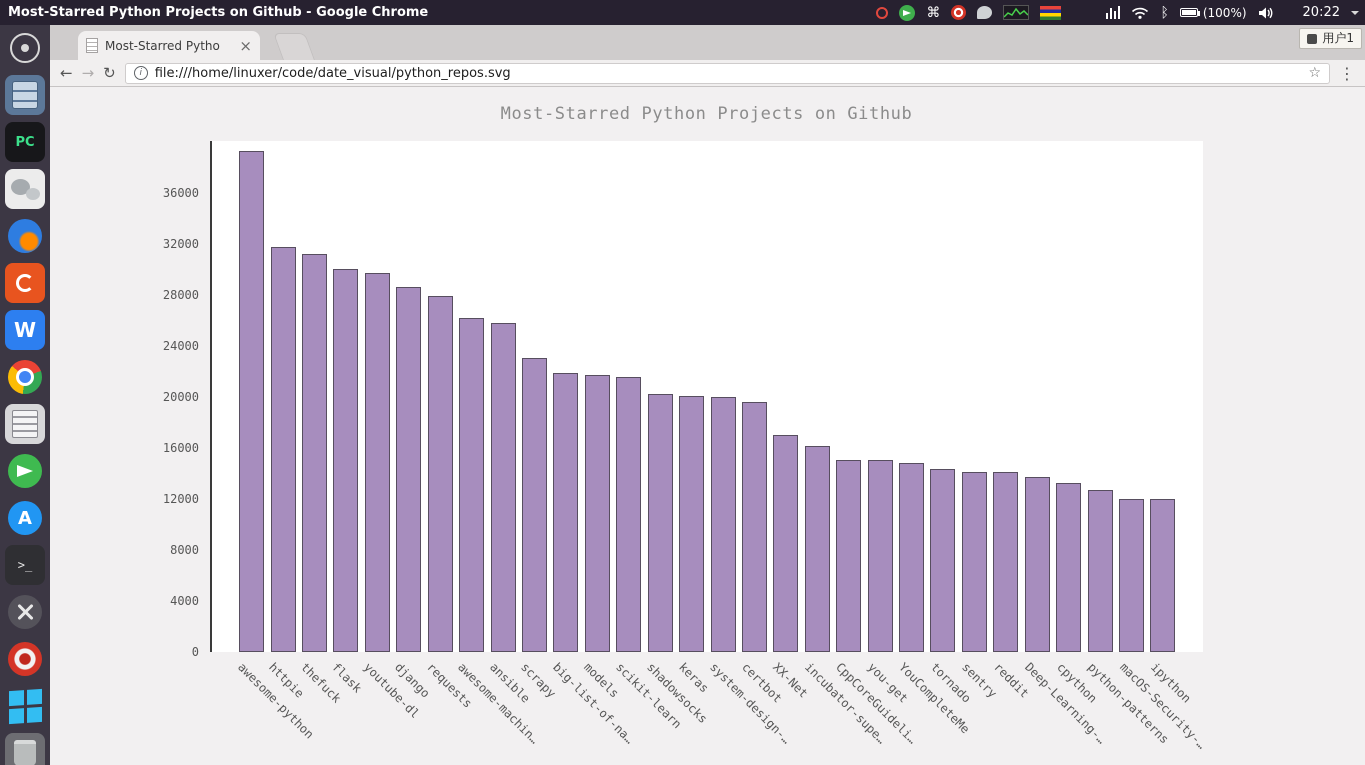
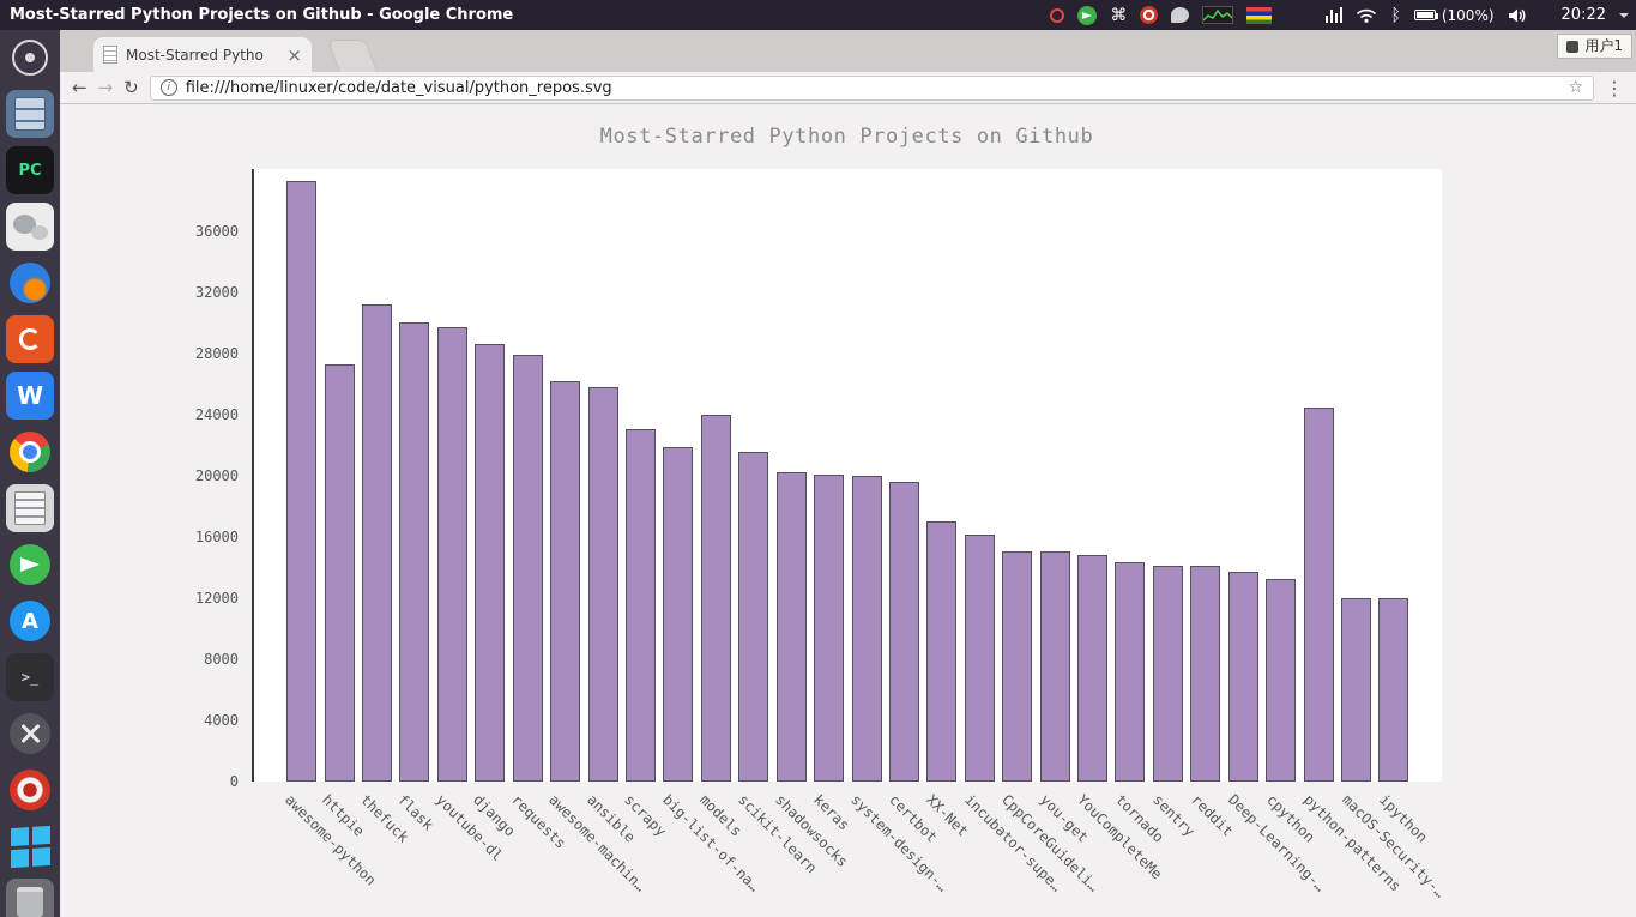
httpie: 31800 -> 27300
models: 21800 -> 24000
python-patterns: 12700 -> 24500
